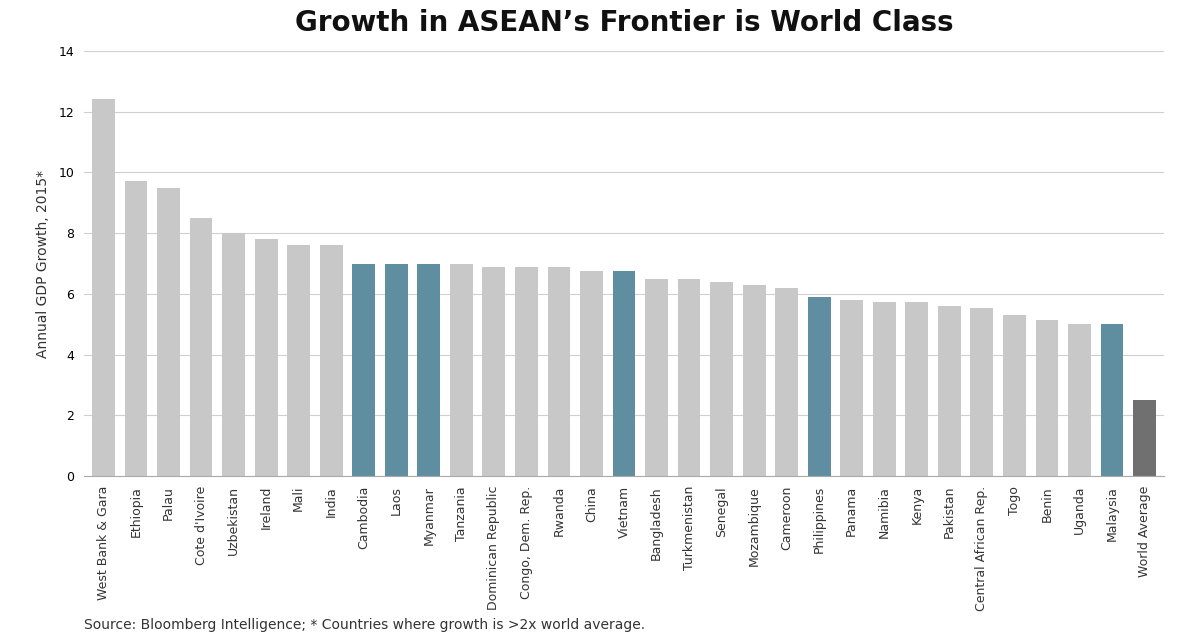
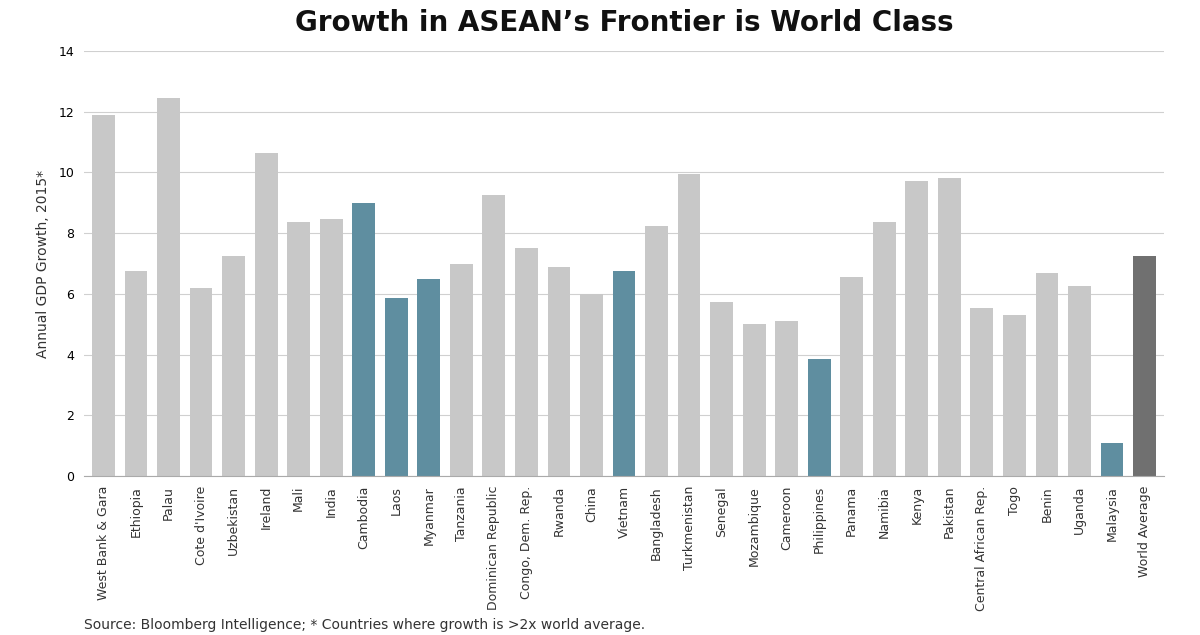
West Bank & Gara: 12.40 -> 11.90
Ethiopia: 9.70 -> 6.75
Palau: 9.50 -> 12.45
Cote d'Ivoire: 8.50 -> 6.20
Uzbekistan: 8.00 -> 7.25
Ireland: 7.80 -> 10.65
Mali: 7.60 -> 8.35
India: 7.60 -> 8.45
Cambodia: 7.00 -> 9.00
Laos: 7.00 -> 5.85
Myanmar: 7.00 -> 6.50
Dominican Republic: 6.90 -> 9.25
Congo, Dem. Rep.: 6.90 -> 7.50
China: 6.75 -> 6.00
Bangladesh: 6.50 -> 8.25
Turkmenistan: 6.50 -> 9.95
Senegal: 6.40 -> 5.75
Mozambique: 6.30 -> 5.00
Cameroon: 6.20 -> 5.10
Philippines: 5.90 -> 3.85
Panama: 5.80 -> 6.55
Namibia: 5.75 -> 8.35
Kenya: 5.75 -> 9.70
Pakistan: 5.60 -> 9.80
Benin: 5.15 -> 6.70
Uganda: 5.00 -> 6.25
Malaysia: 5.00 -> 1.10
World Average: 2.50 -> 7.25
